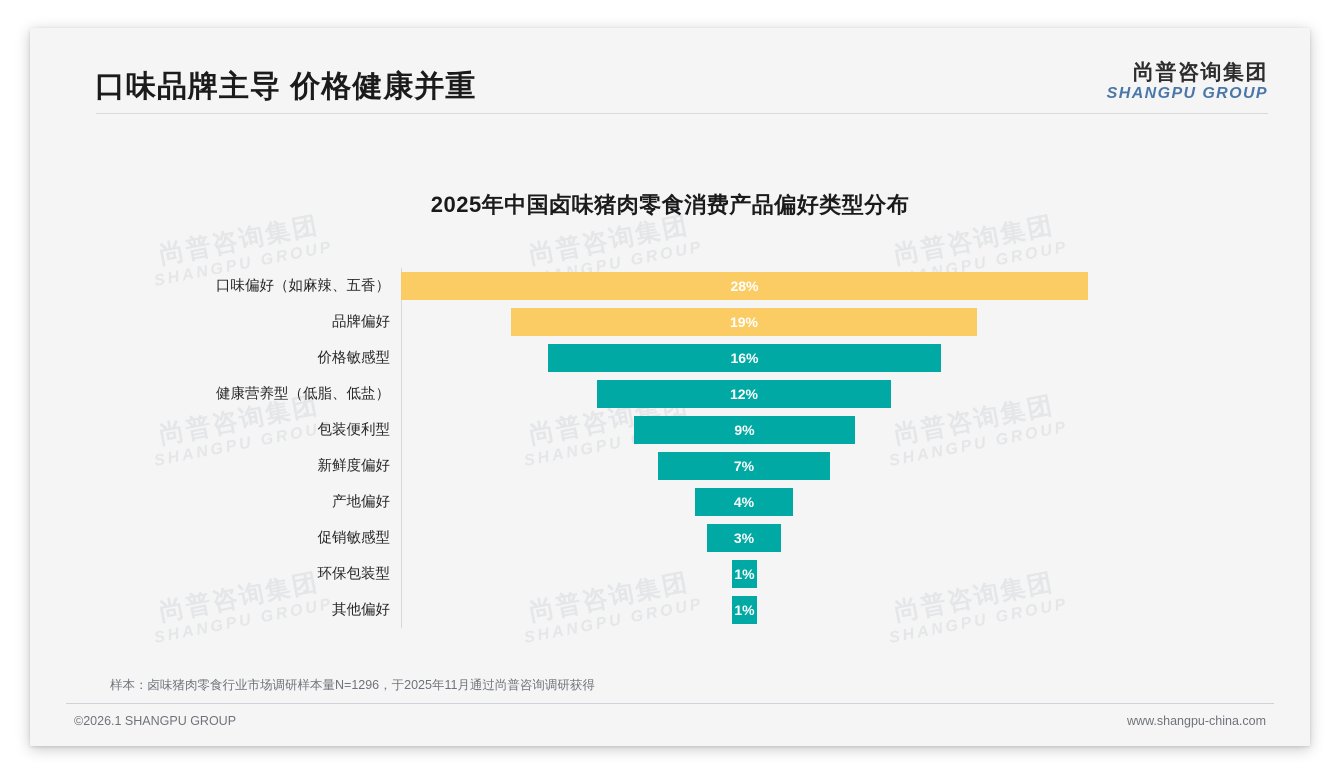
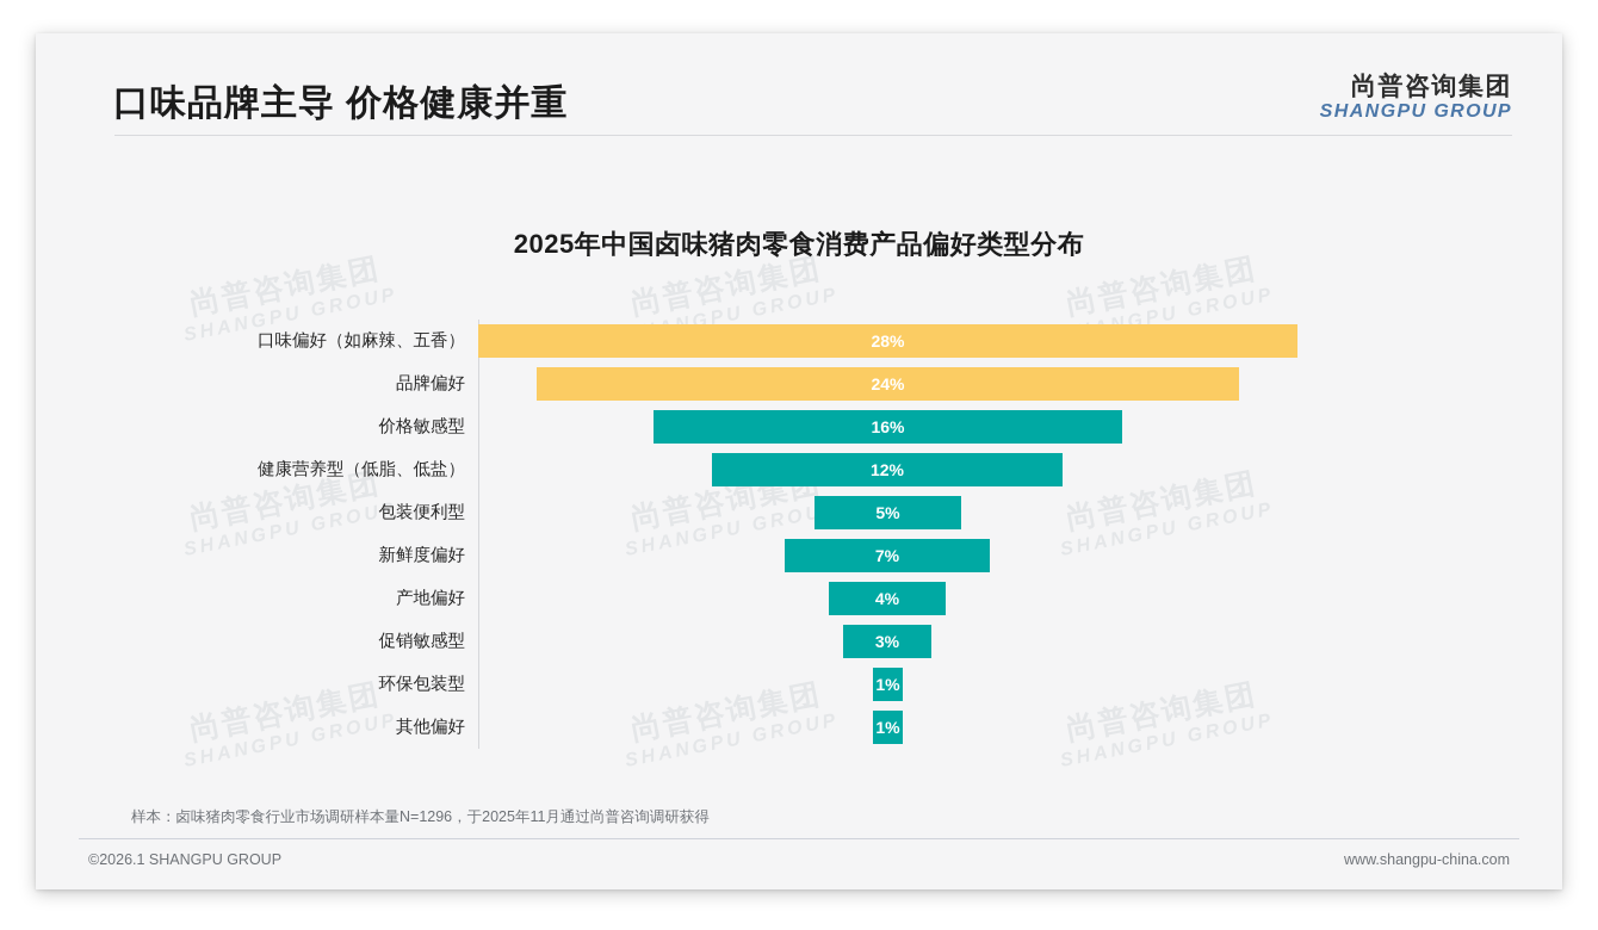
品牌偏好: 19% -> 24%
包装便利型: 9% -> 5%
